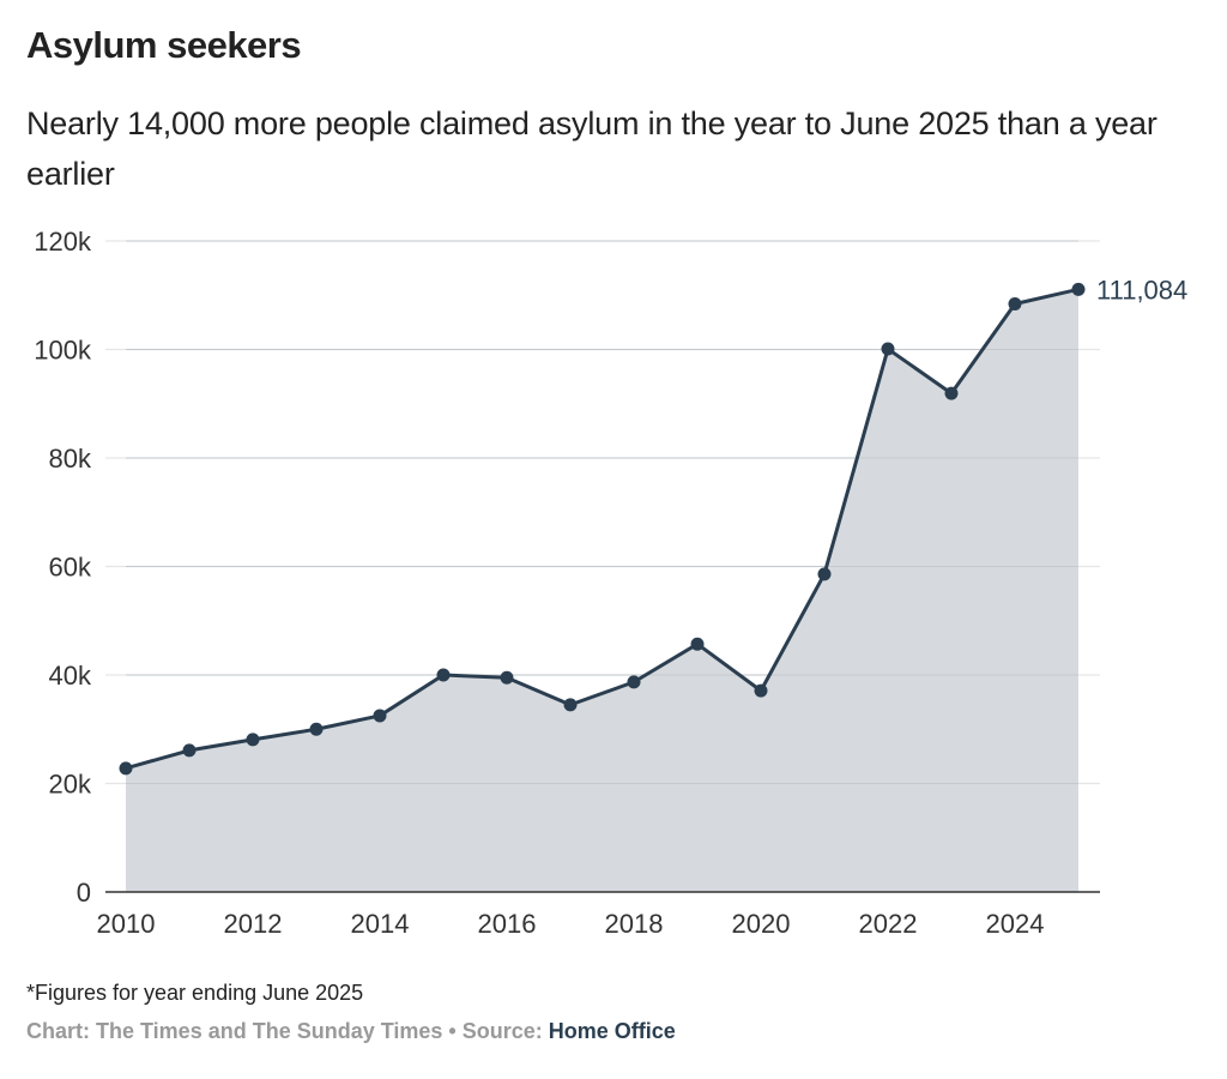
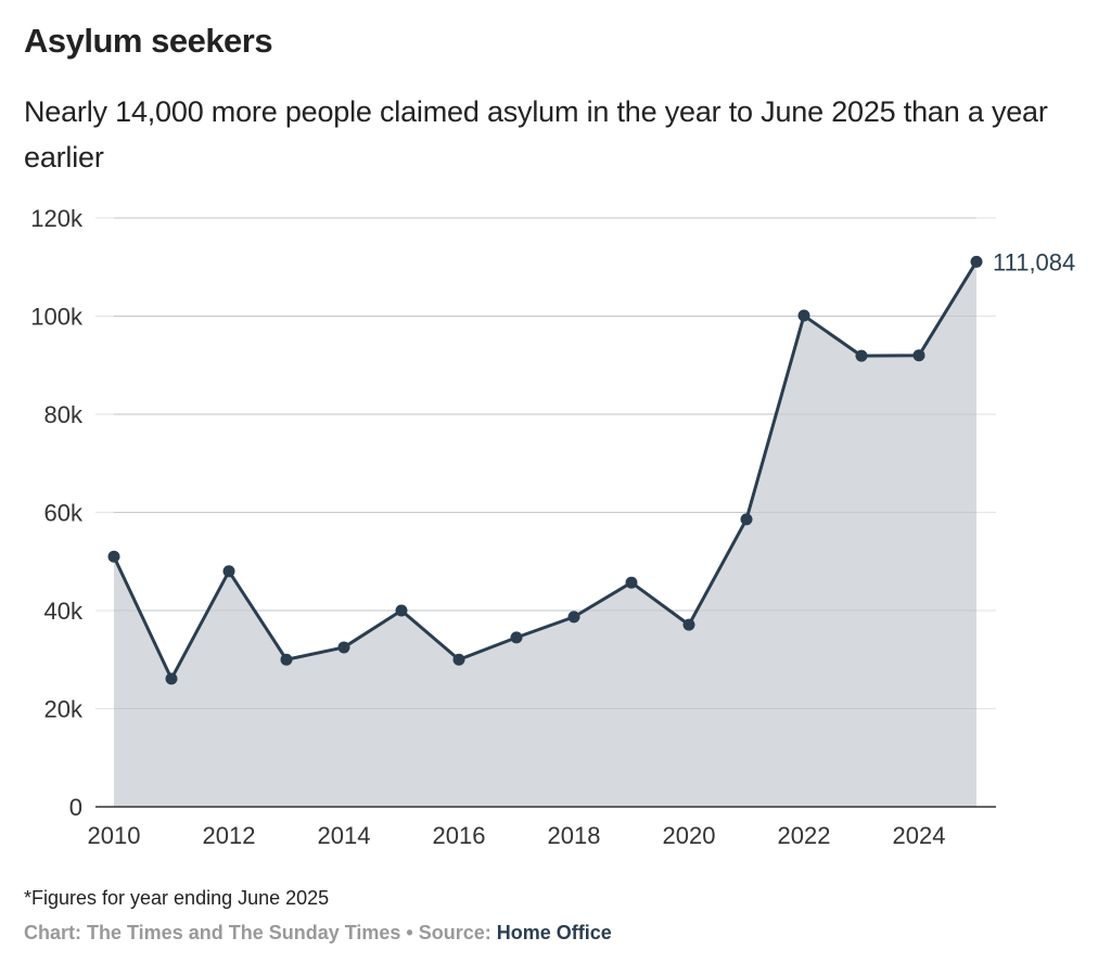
2010: 23k -> 51k
2012: 28k -> 48k
2016: 40k -> 30k
2024: 108k -> 92k
